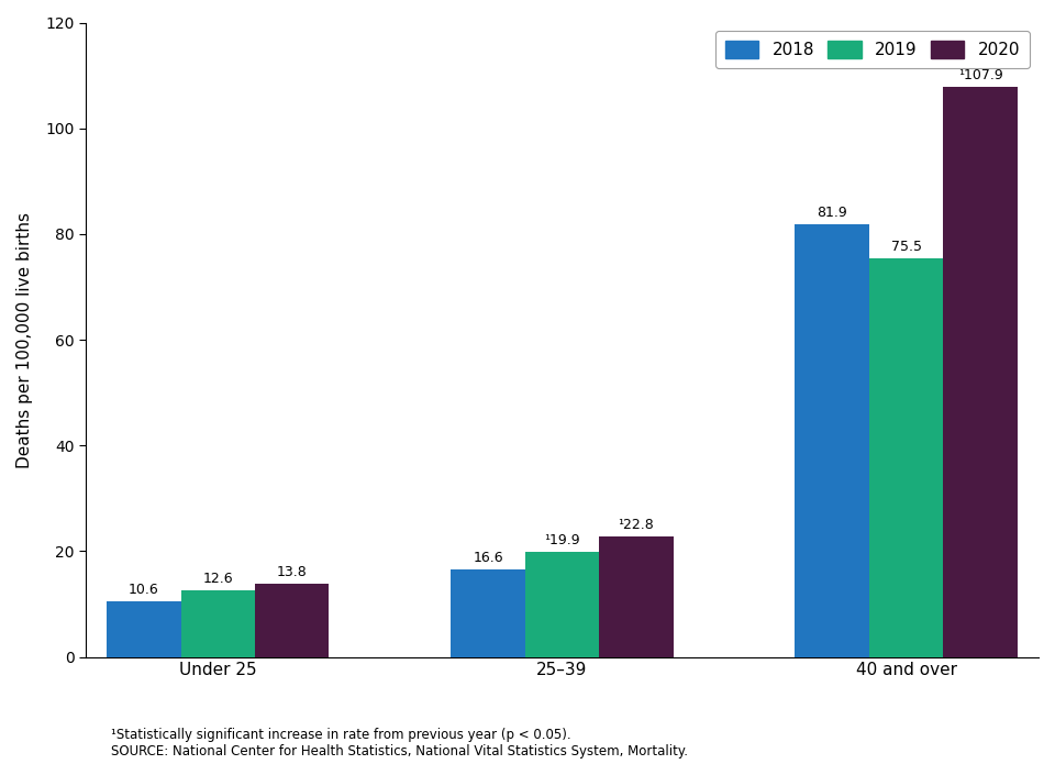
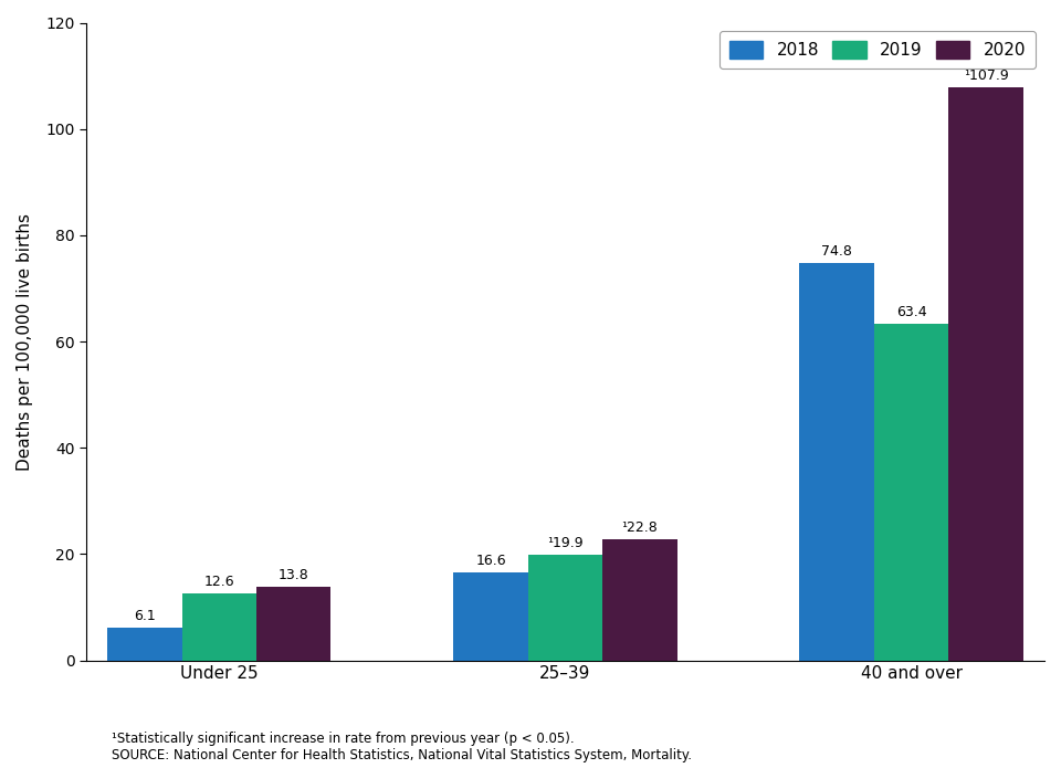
2018/Under 25: 10.6 -> 6.1
2018/40 and over: 81.9 -> 74.8
2019/40 and over: 75.5 -> 63.4
